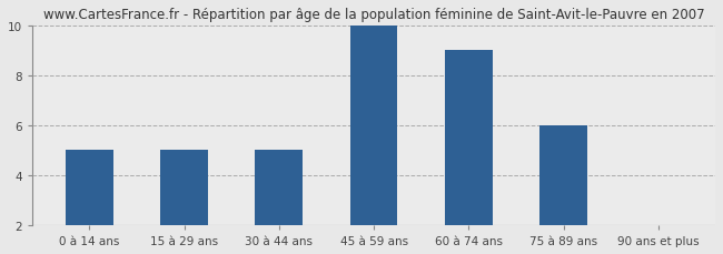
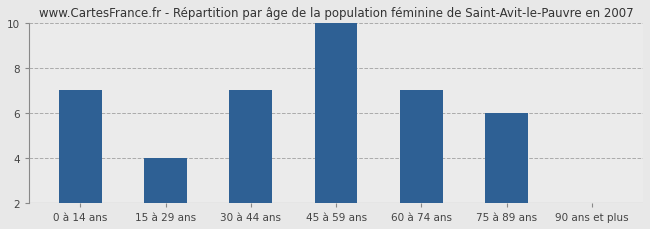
0 à 14 ans: 5 -> 7
15 à 29 ans: 5 -> 4
30 à 44 ans: 5 -> 7
60 à 74 ans: 9 -> 7
